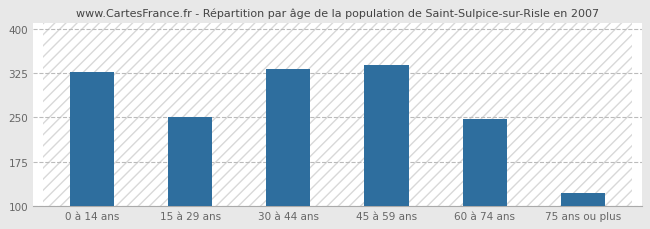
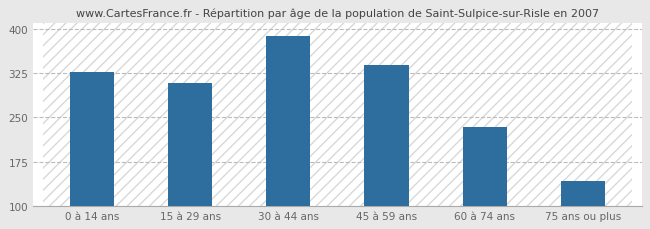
15 à 29 ans: 250 -> 308
30 à 44 ans: 332 -> 388
60 à 74 ans: 247 -> 234
75 ans ou plus: 122 -> 142
